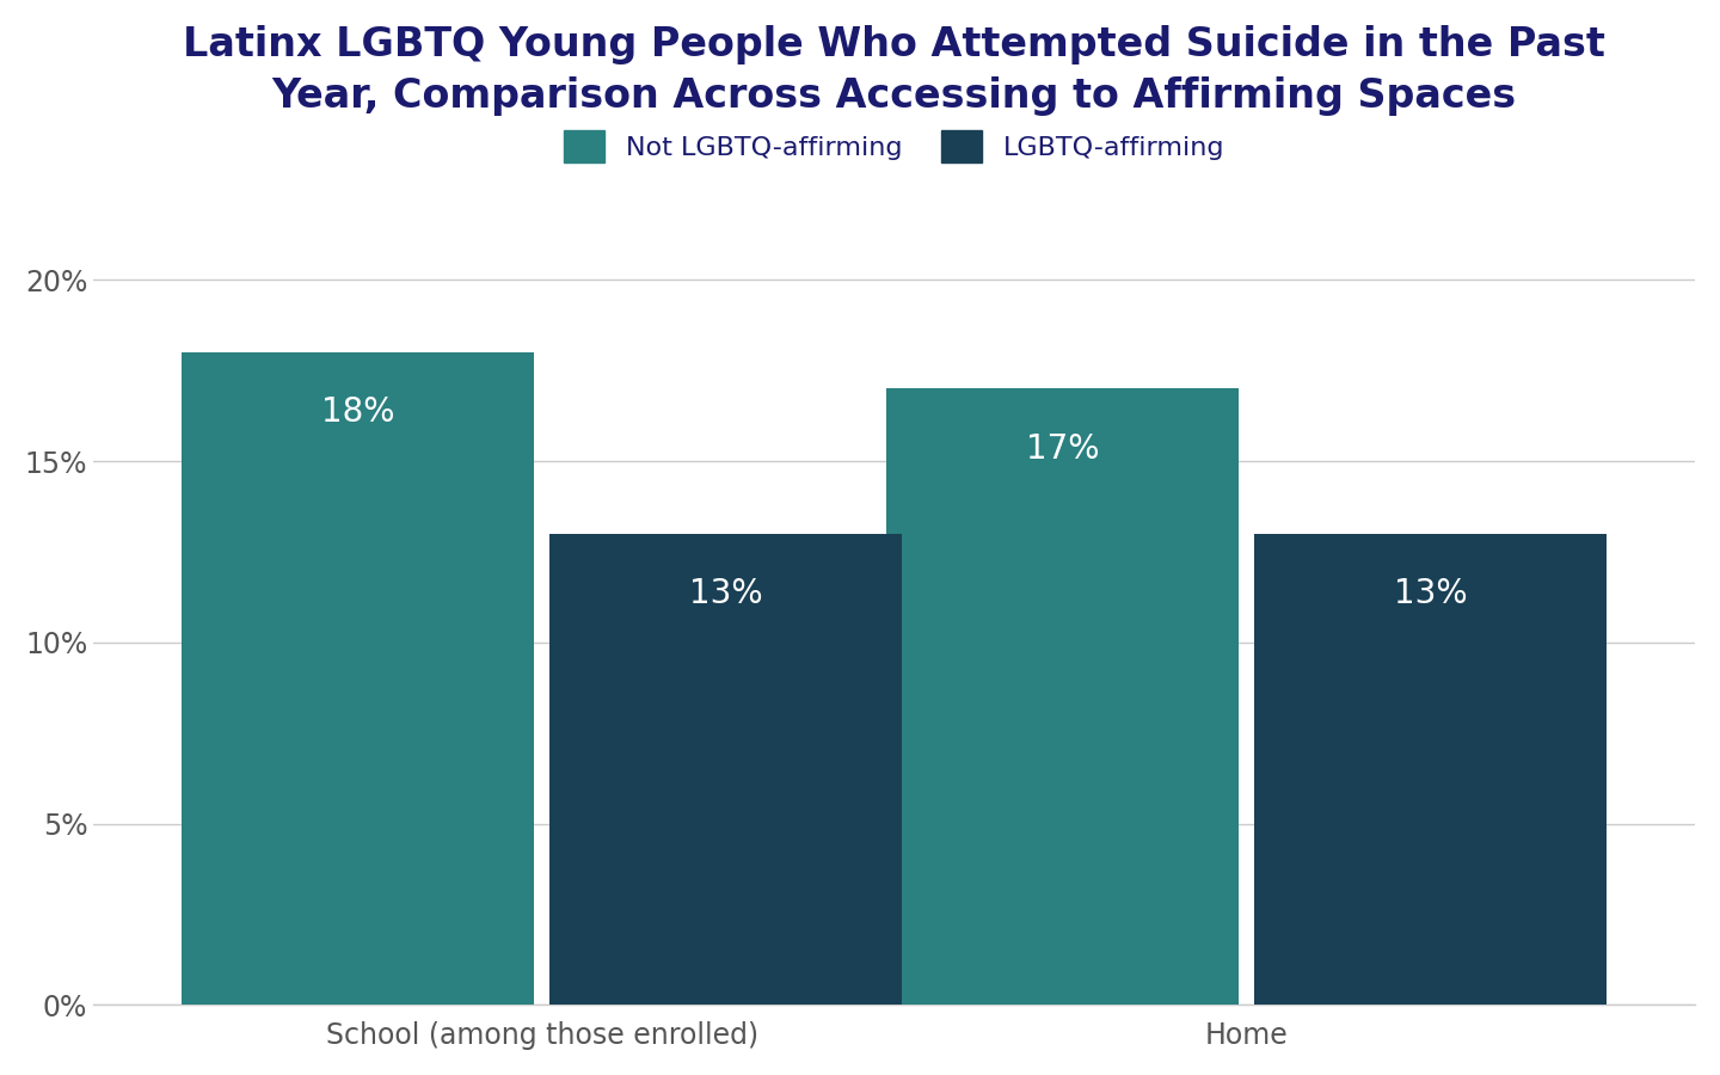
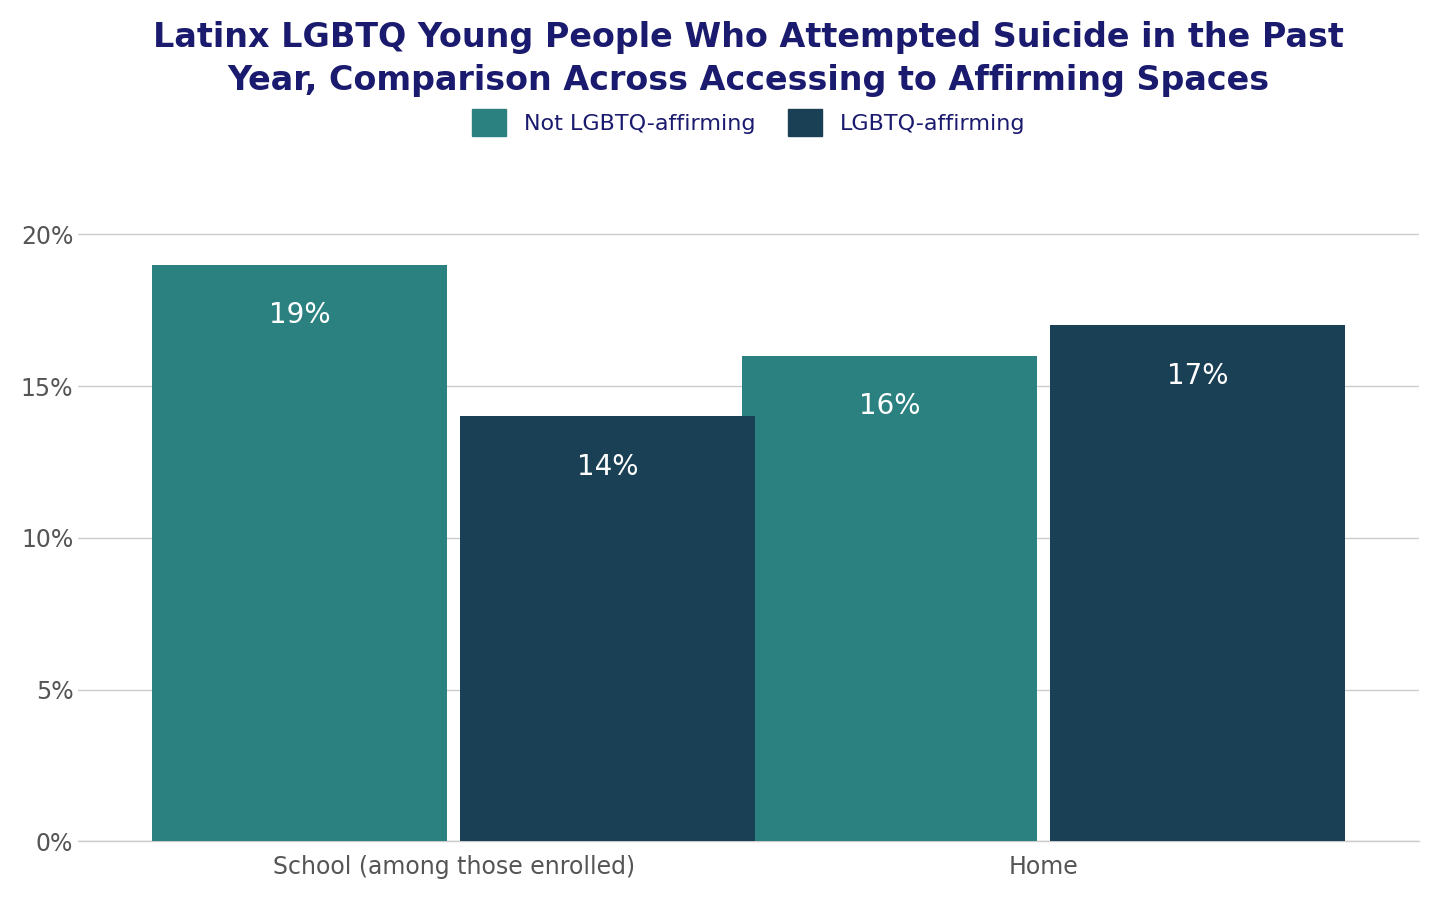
Not LGBTQ-affirming/School (among those enrolled): 18% -> 19%
LGBTQ-affirming/School (among those enrolled): 13% -> 14%
Not LGBTQ-affirming/Home: 17% -> 16%
LGBTQ-affirming/Home: 13% -> 17%
